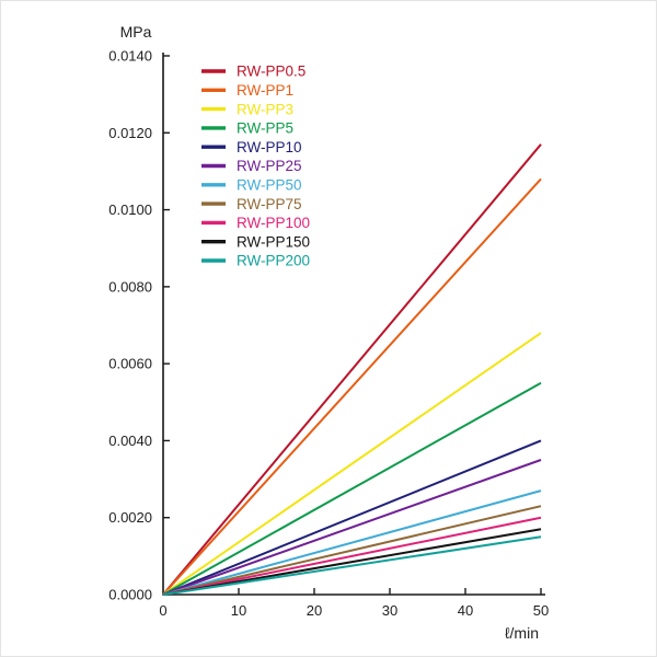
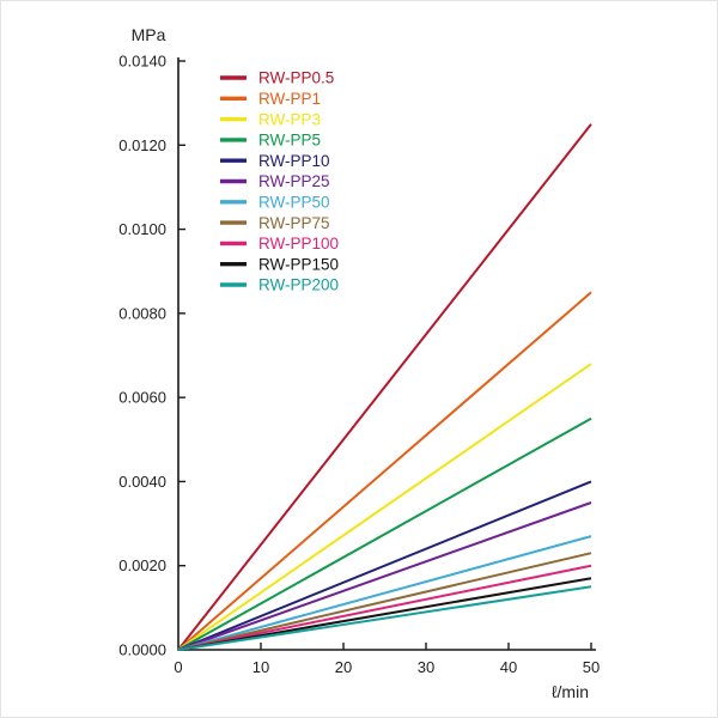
RW-PP0.5/50: 0.0117 -> 0.0125
RW-PP1/50: 0.0108 -> 0.0085
